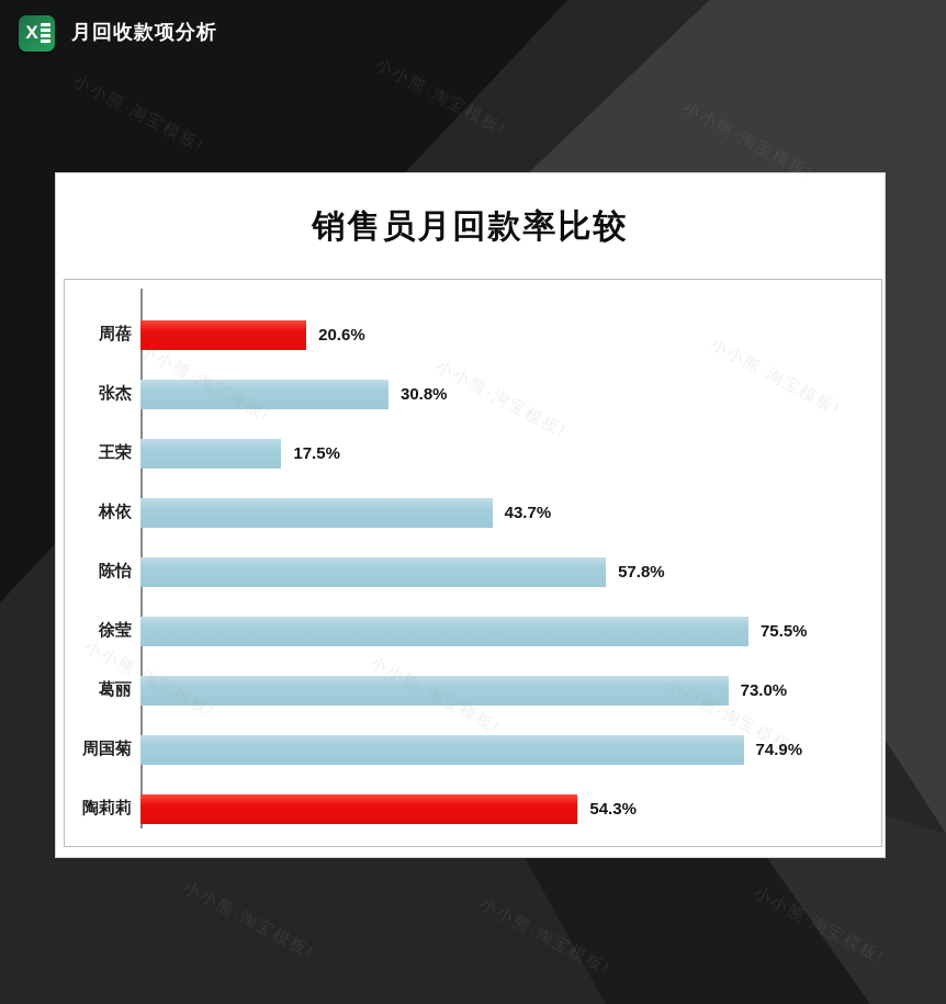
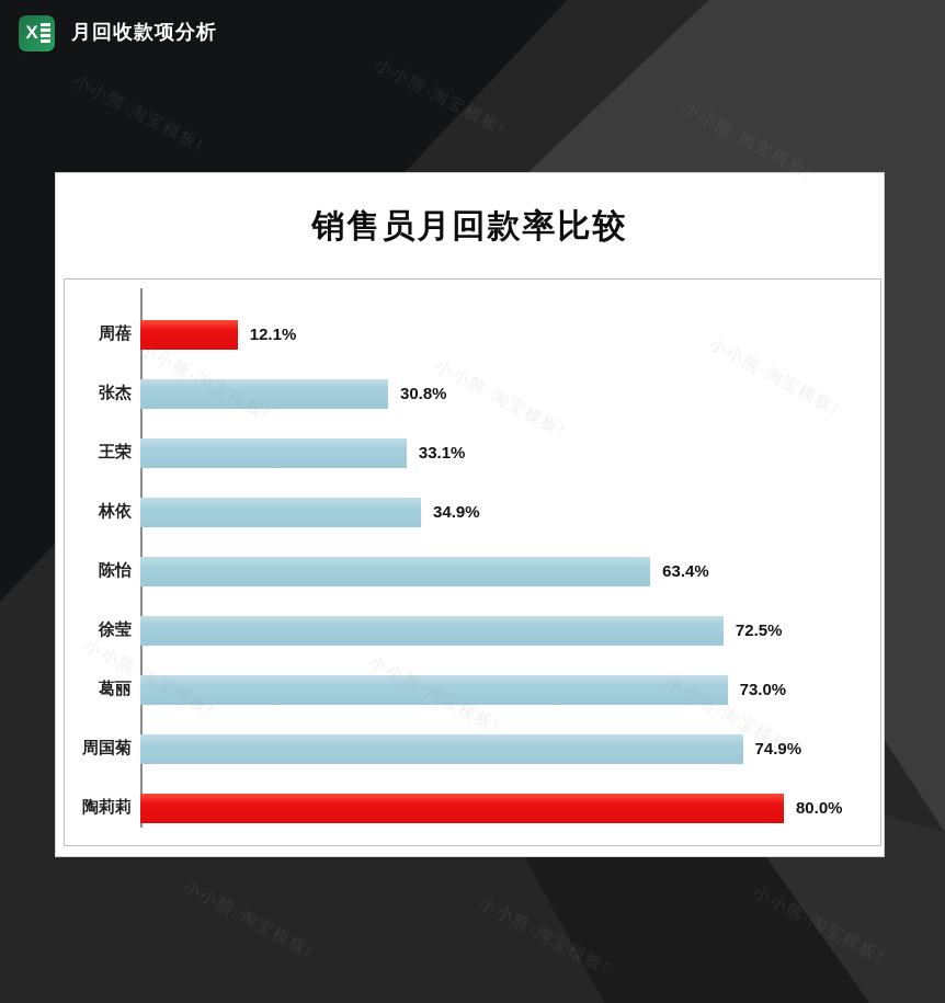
周蓓: 20.6% -> 12.1%
王荣: 17.5% -> 33.1%
林依: 43.7% -> 34.9%
陈怡: 57.8% -> 63.4%
徐莹: 75.5% -> 72.5%
陶莉莉: 54.3% -> 80.0%
